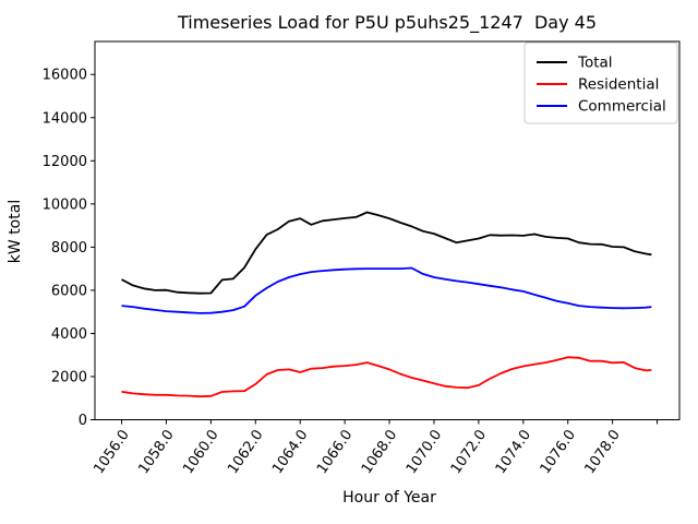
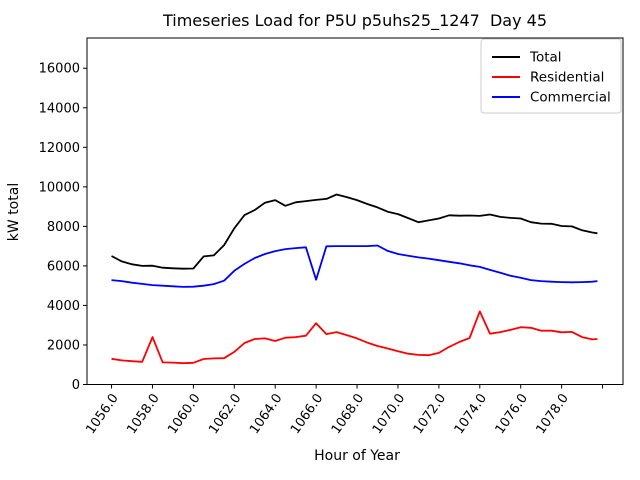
Residential/1058.0: 1200 -> 2400
Residential/1066.0: 2500 -> 3100
Commercial/1066.0: 7000 -> 5300
Residential/1074.0: 2500 -> 3700
